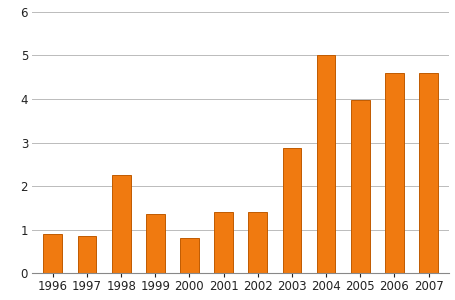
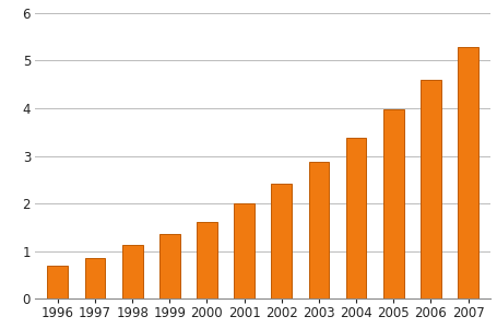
1996: 0.90 -> 0.70
1998: 2.25 -> 1.12
2000: 0.80 -> 1.60
2001: 1.40 -> 2.00
2002: 1.40 -> 2.42
2004: 5.00 -> 3.37
2007: 4.60 -> 5.28
